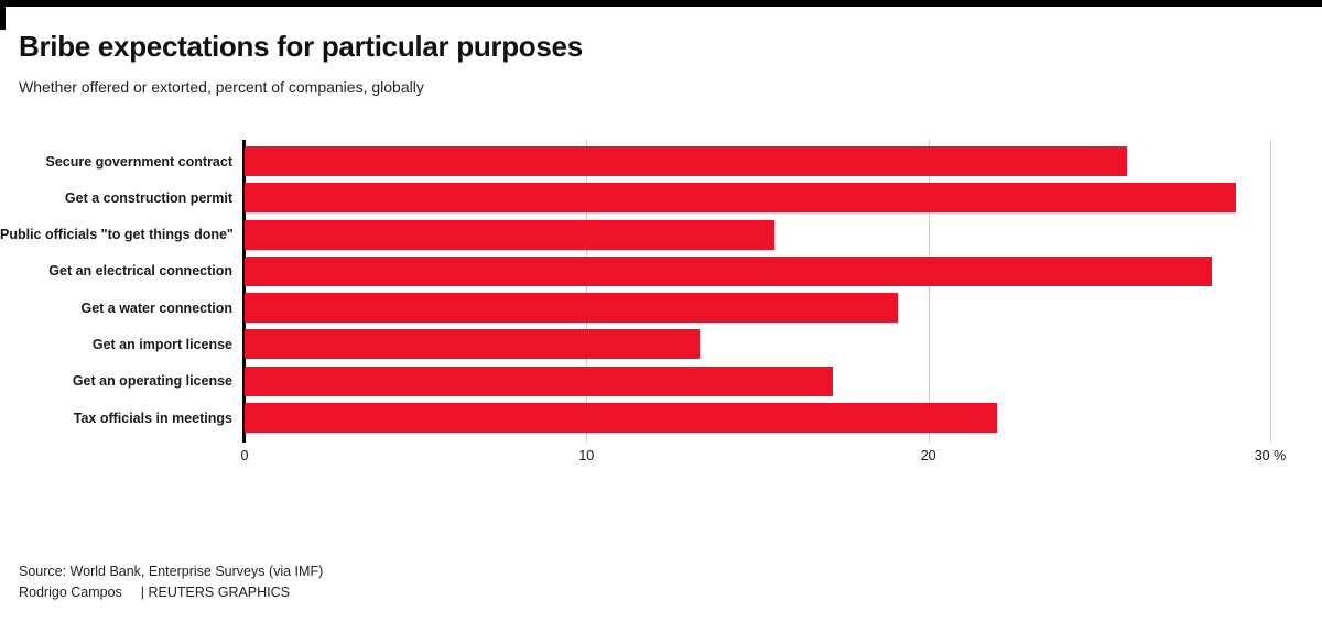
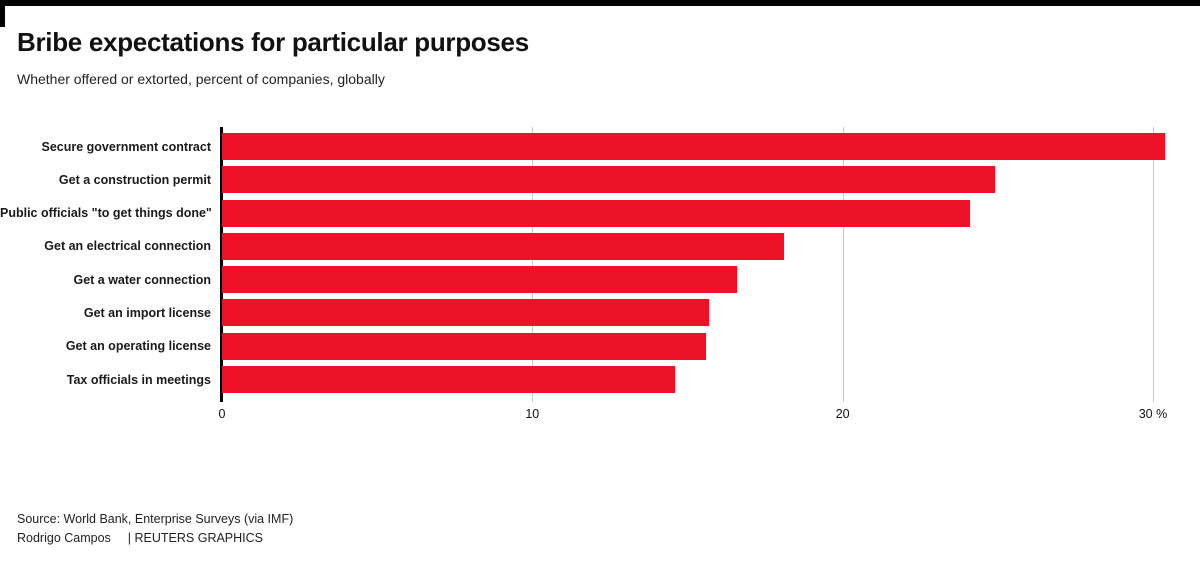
Secure government contract: 25.8% -> 30.4%
Get a construction permit: 29.0% -> 24.9%
Public officials "to get things done": 15.5% -> 24.1%
Get an electrical connection: 28.3% -> 18.1%
Get a water connection: 19.1% -> 16.6%
Get an import license: 13.3% -> 15.7%
Get an operating license: 17.2% -> 15.6%
Tax officials in meetings: 22.0% -> 14.6%
